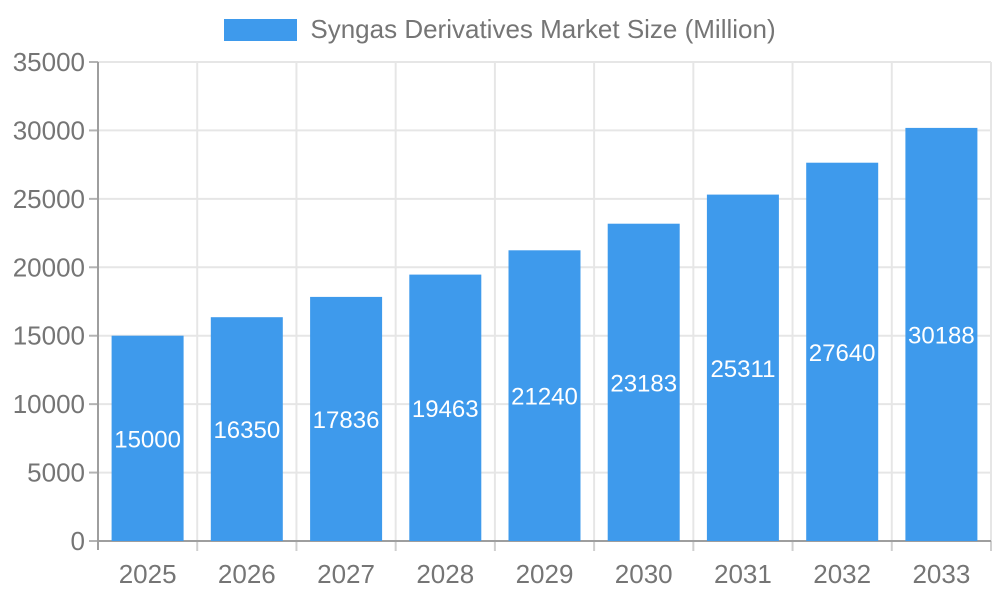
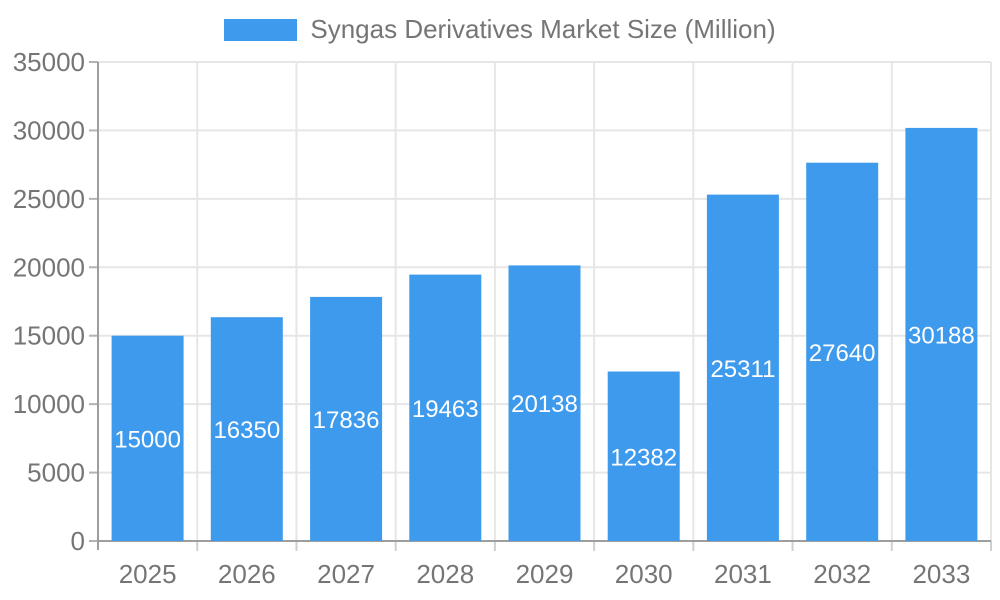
2029: 21240 -> 20138
2030: 23183 -> 12382
